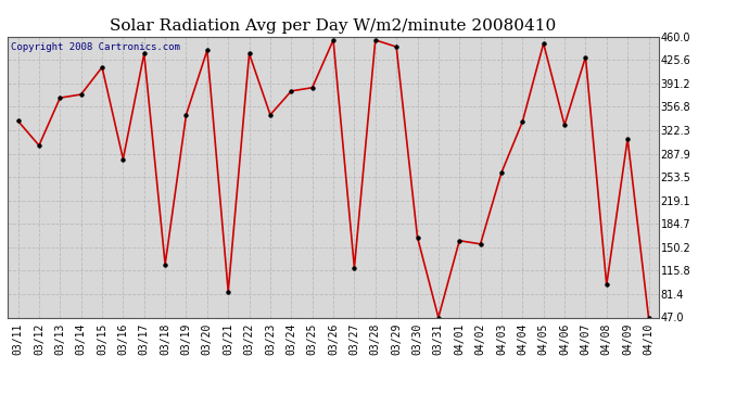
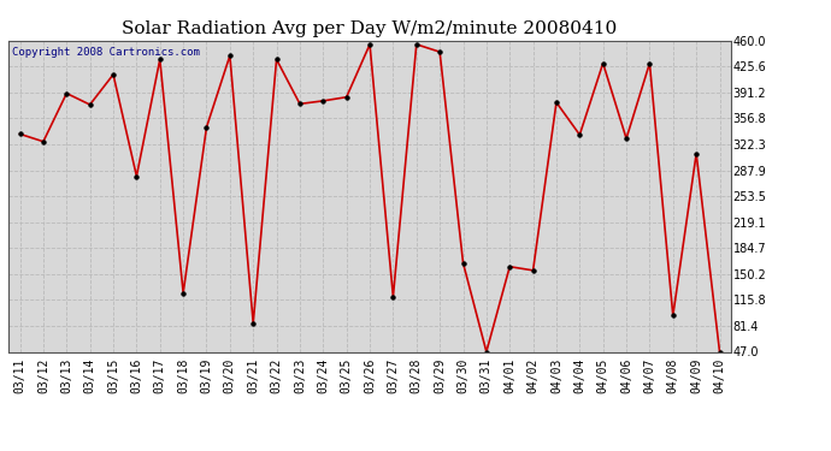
03/12: 300 -> 326
03/13: 370 -> 390
03/23: 345 -> 376
04/03: 260 -> 378
04/05: 450 -> 430
